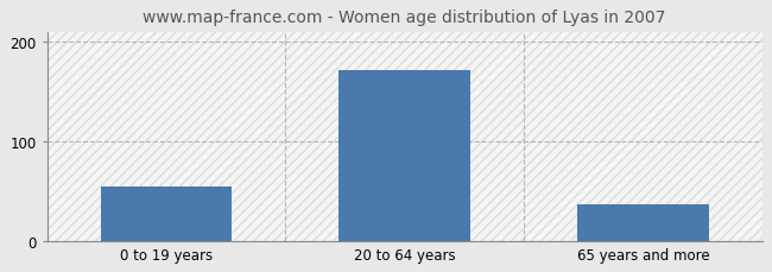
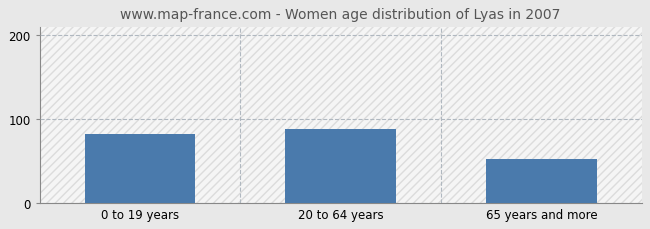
0 to 19 years: 55 -> 82
20 to 64 years: 172 -> 88
65 years and more: 37 -> 52
